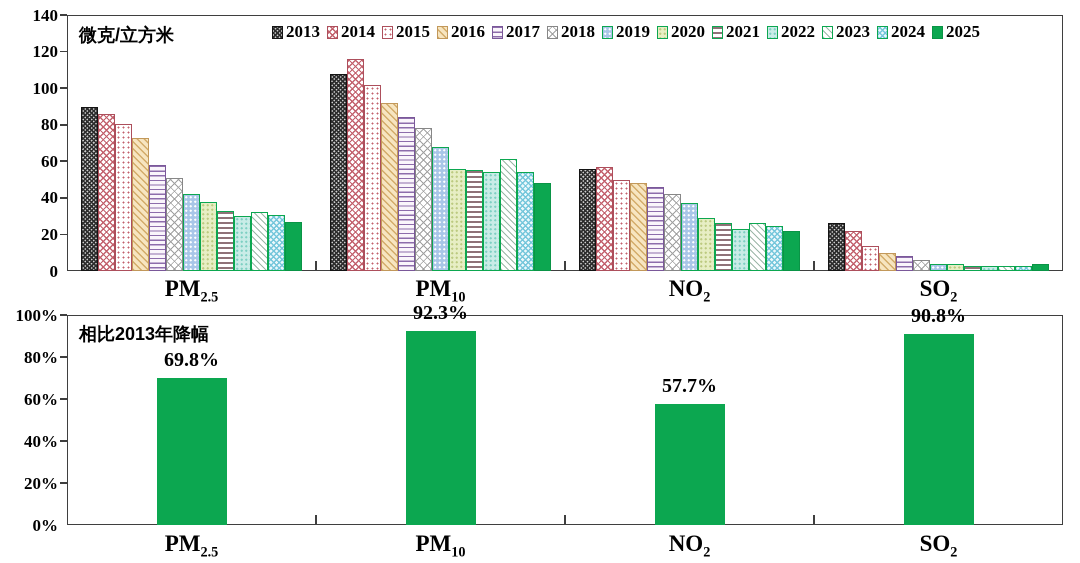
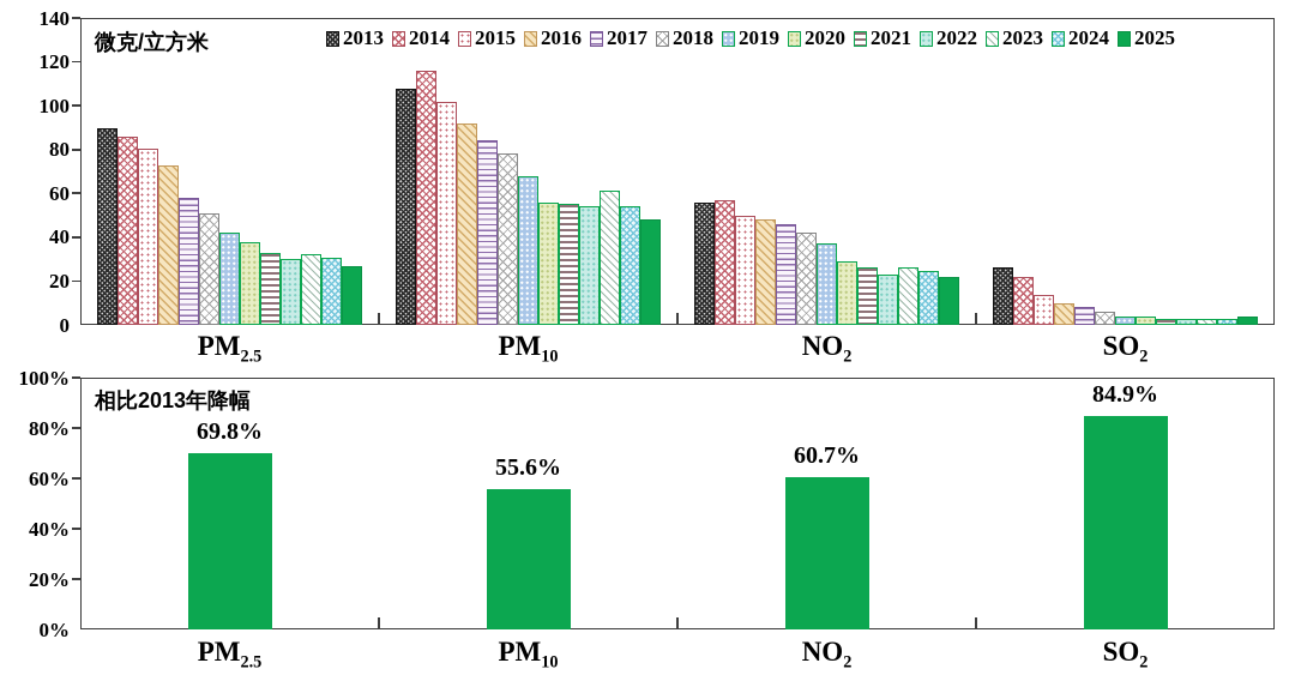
相比2013年降幅/PM10: 92.3% -> 55.6%
相比2013年降幅/NO2: 57.7% -> 60.7%
相比2013年降幅/SO2: 90.8% -> 84.9%
